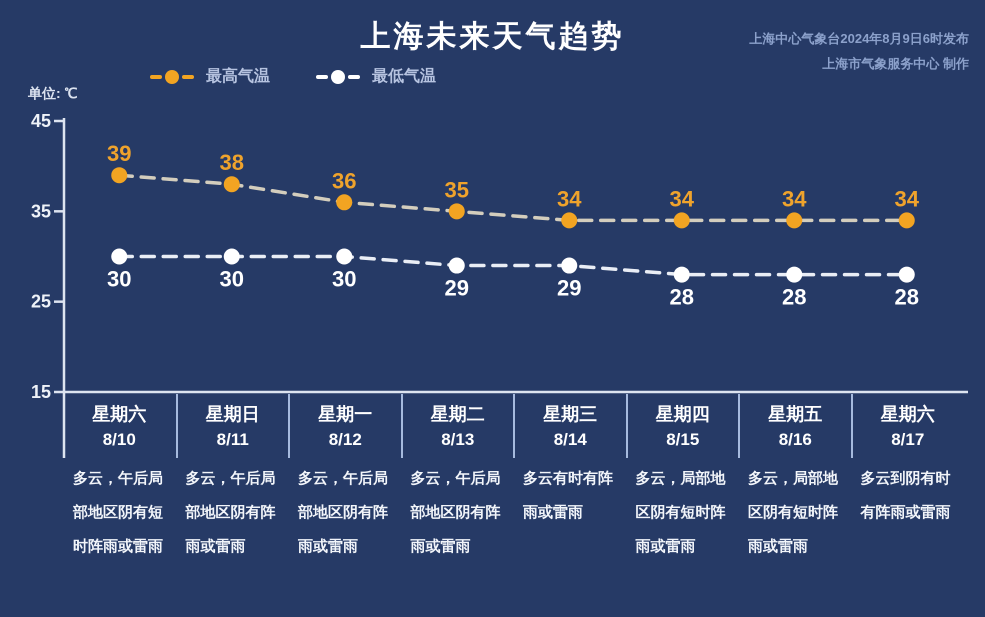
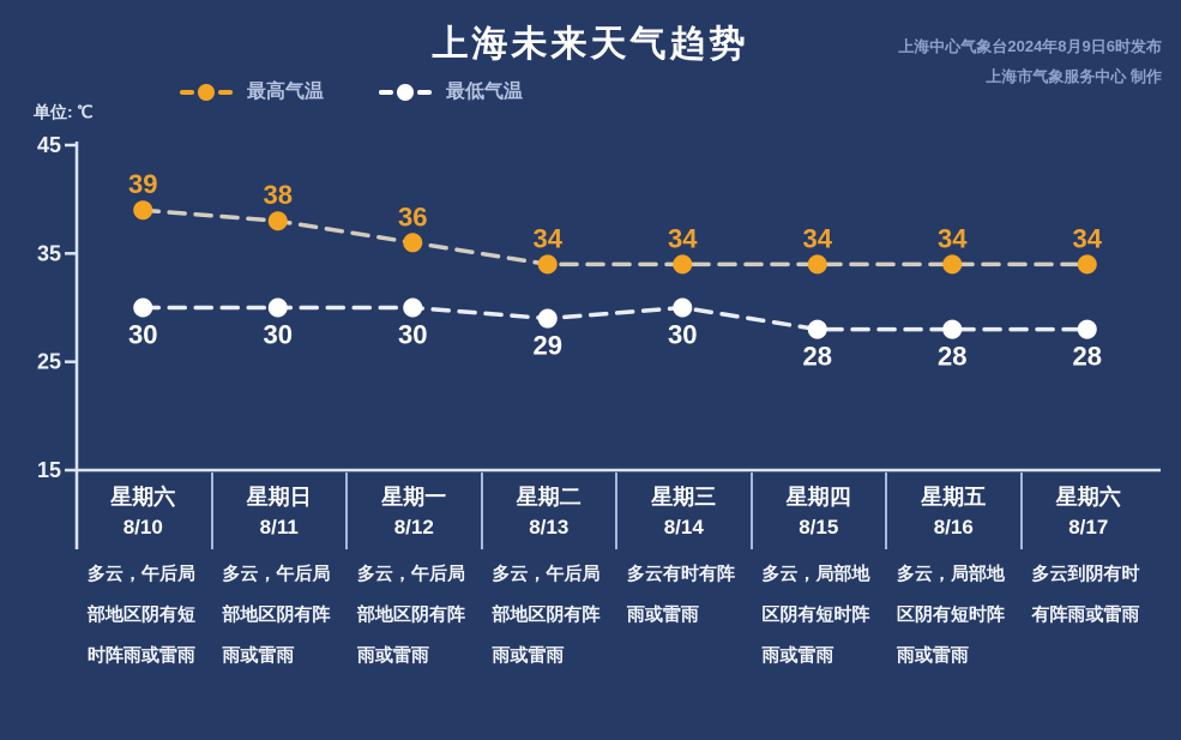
最高气温/星期二 8/13: 35 -> 34
最低气温/星期三 8/14: 29 -> 30
